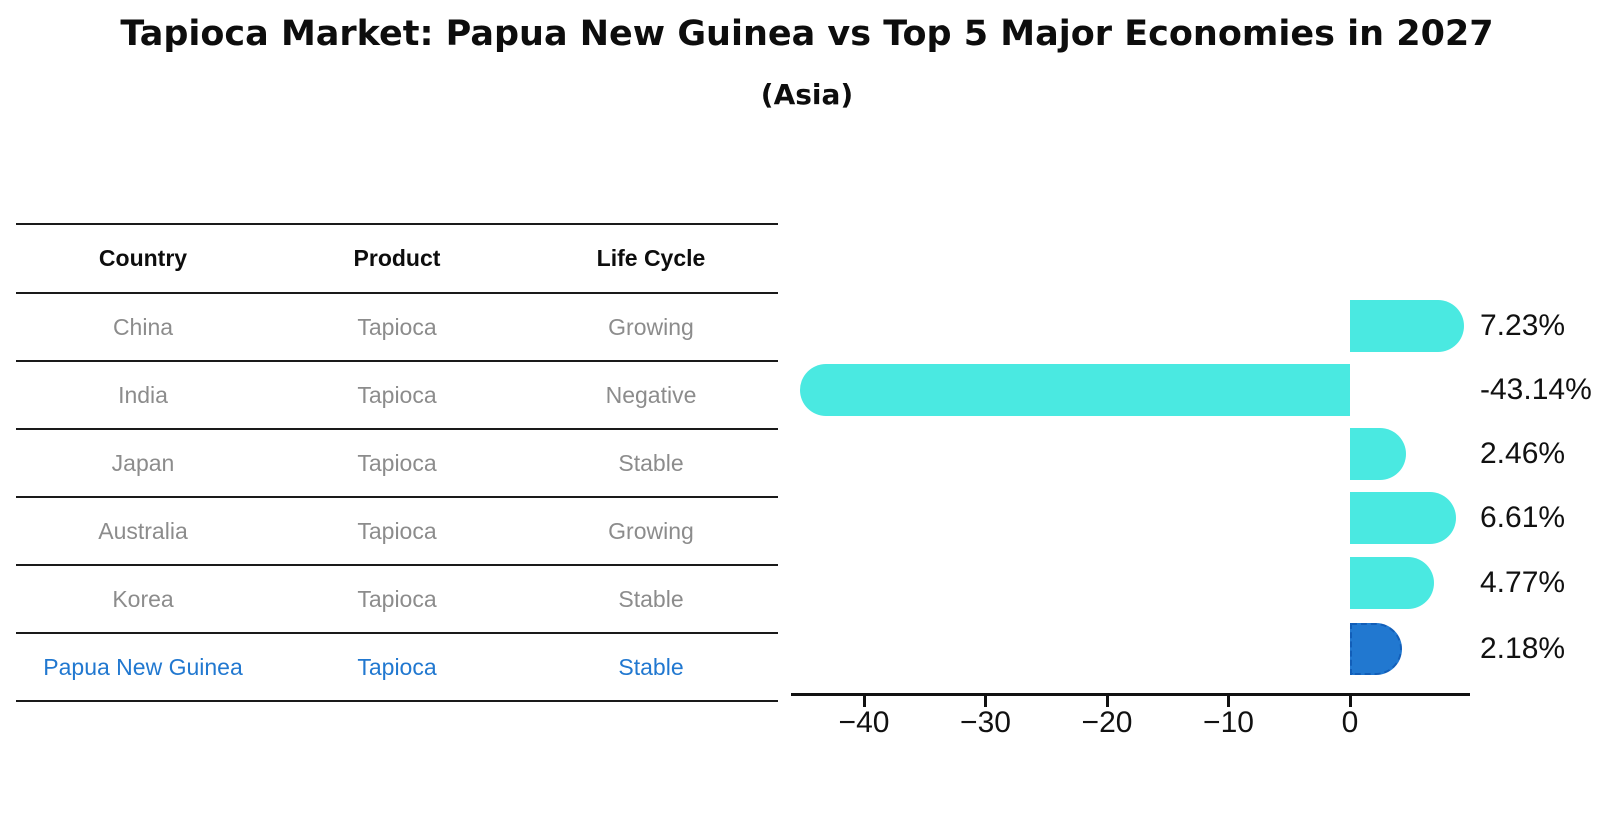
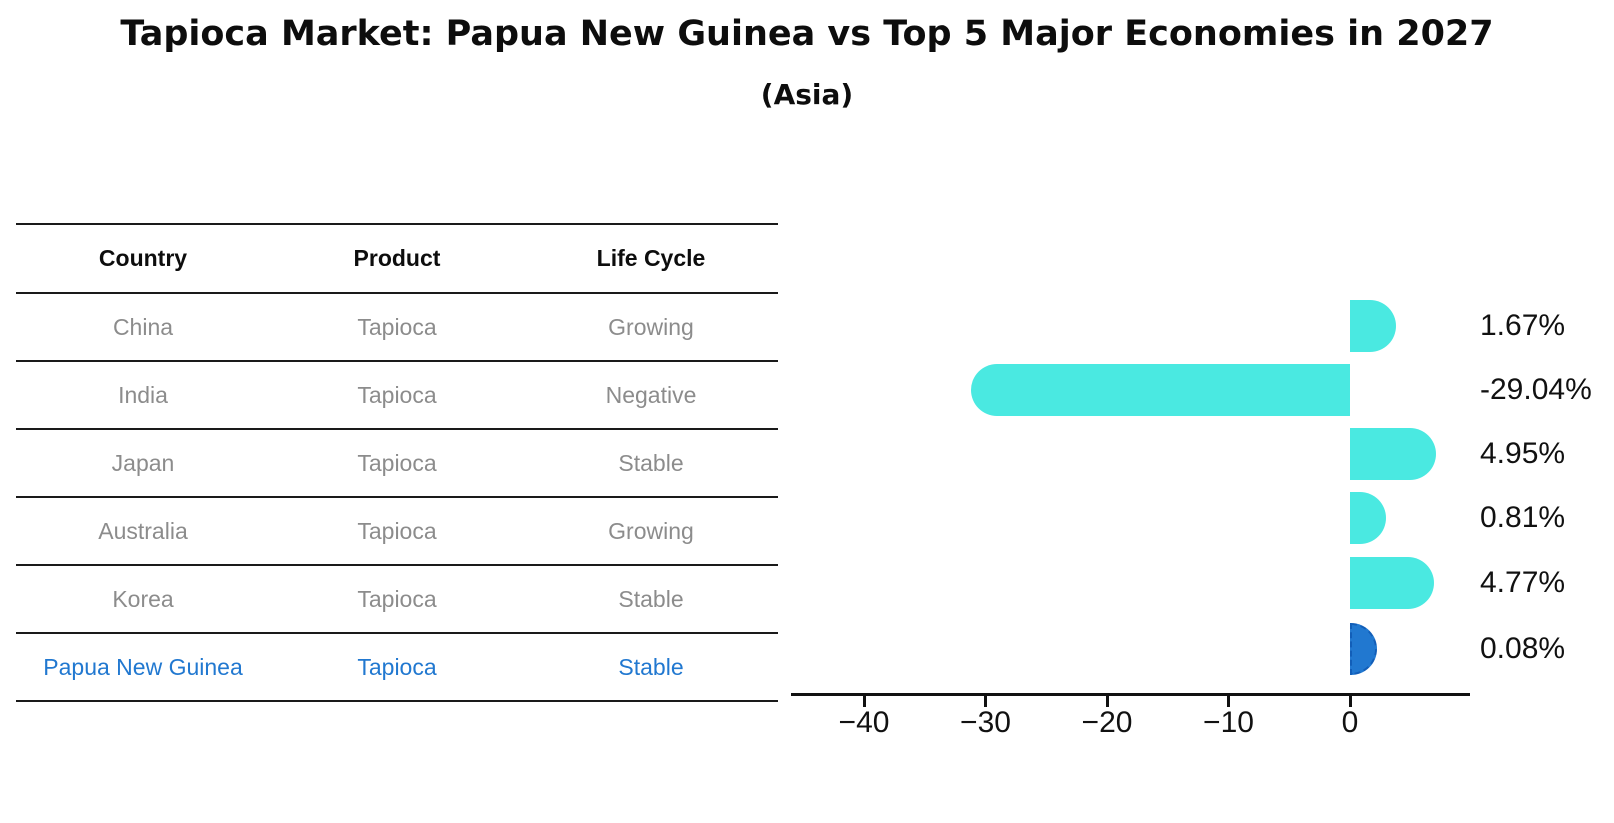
China: 7.23% -> 1.67%
India: -43.14% -> -29.04%
Japan: 2.46% -> 4.95%
Australia: 6.61% -> 0.81%
Papua New Guinea: 2.18% -> 0.08%
